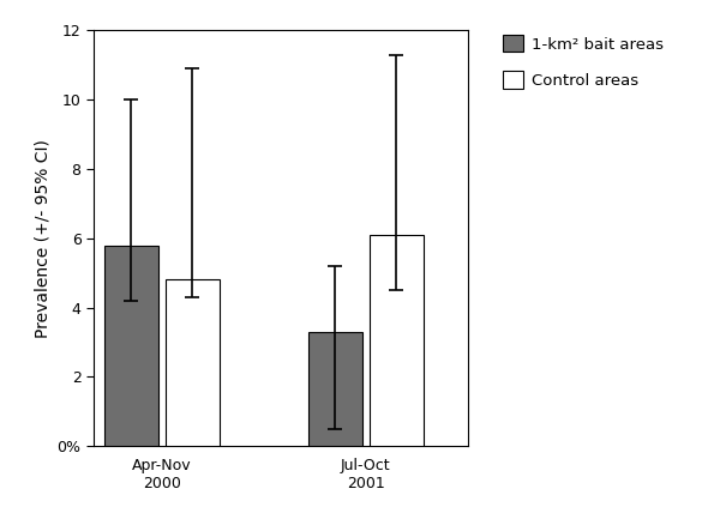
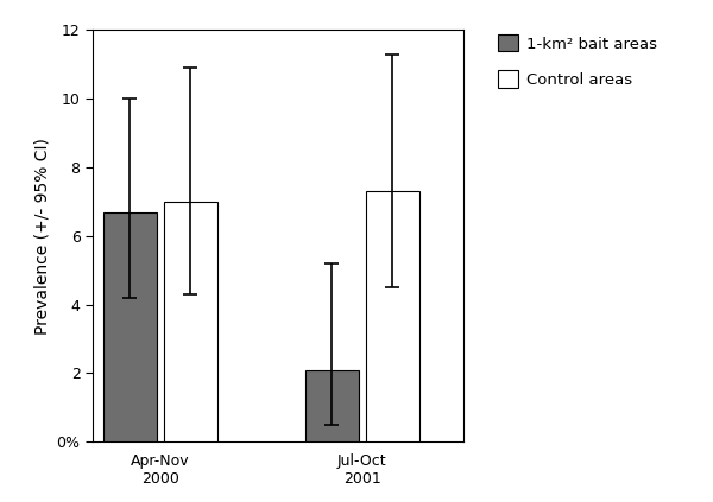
1-km² bait areas/Apr-Nov 2000: 5.8 -> 6.7
Control areas/Apr-Nov 2000: 4.8 -> 7.0
1-km² bait areas/Jul-Oct 2001: 3.3 -> 2.1
Control areas/Jul-Oct 2001: 6.1 -> 7.3
